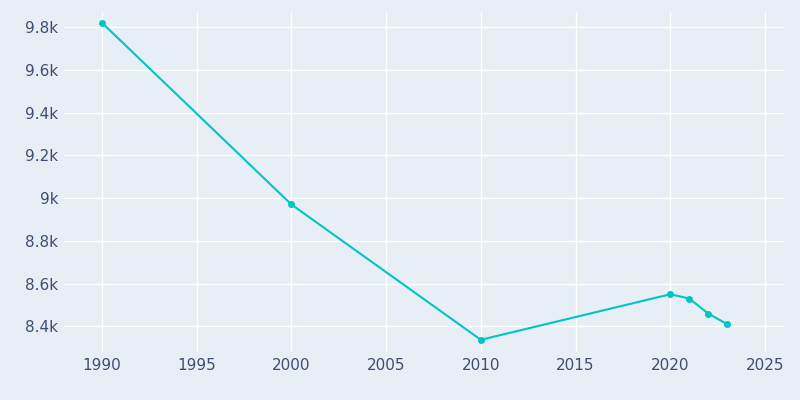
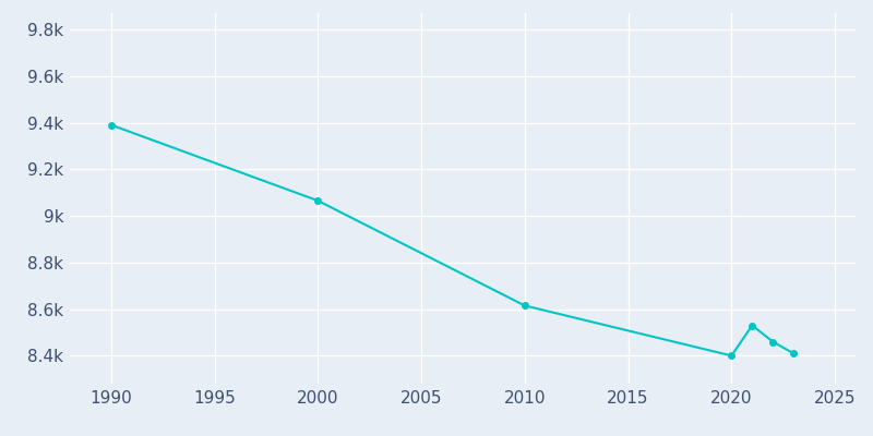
1990: 9.820k -> 9.390k
2000: 8.970k -> 9.065k
2010: 8.337k -> 8.615k
2020: 8.550k -> 8.400k
